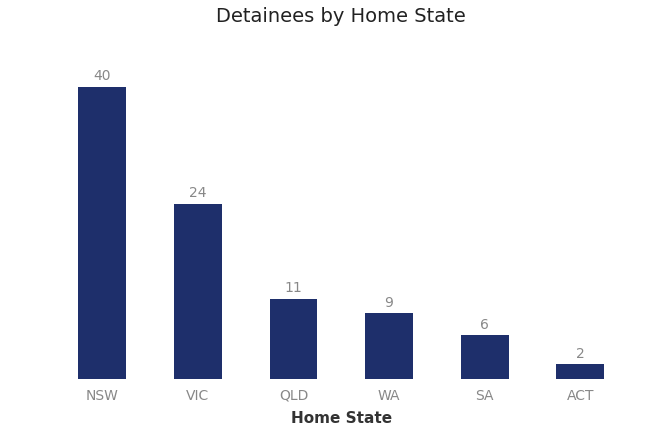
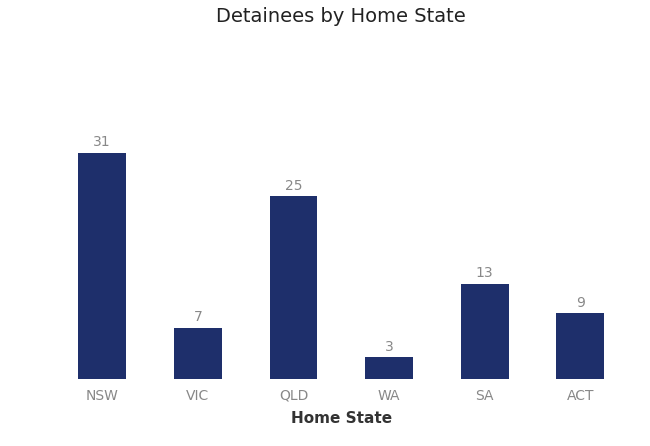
NSW: 40 -> 31
VIC: 24 -> 7
QLD: 11 -> 25
WA: 9 -> 3
SA: 6 -> 13
ACT: 2 -> 9
